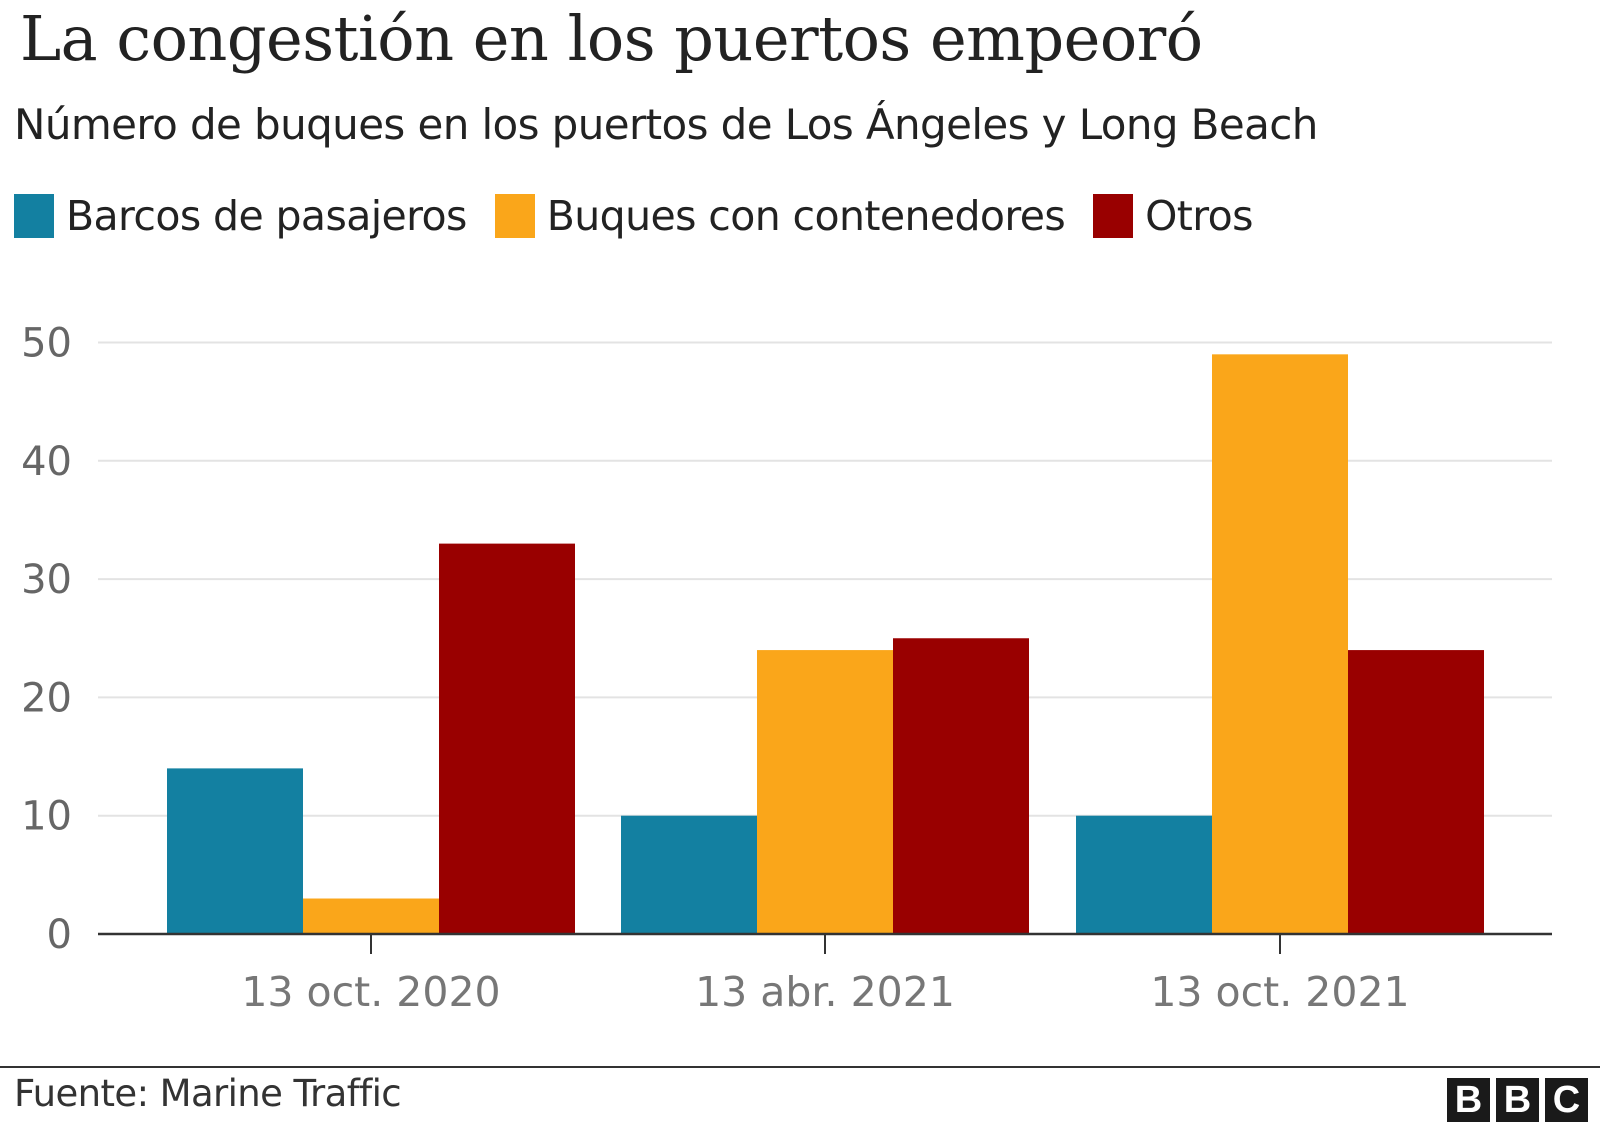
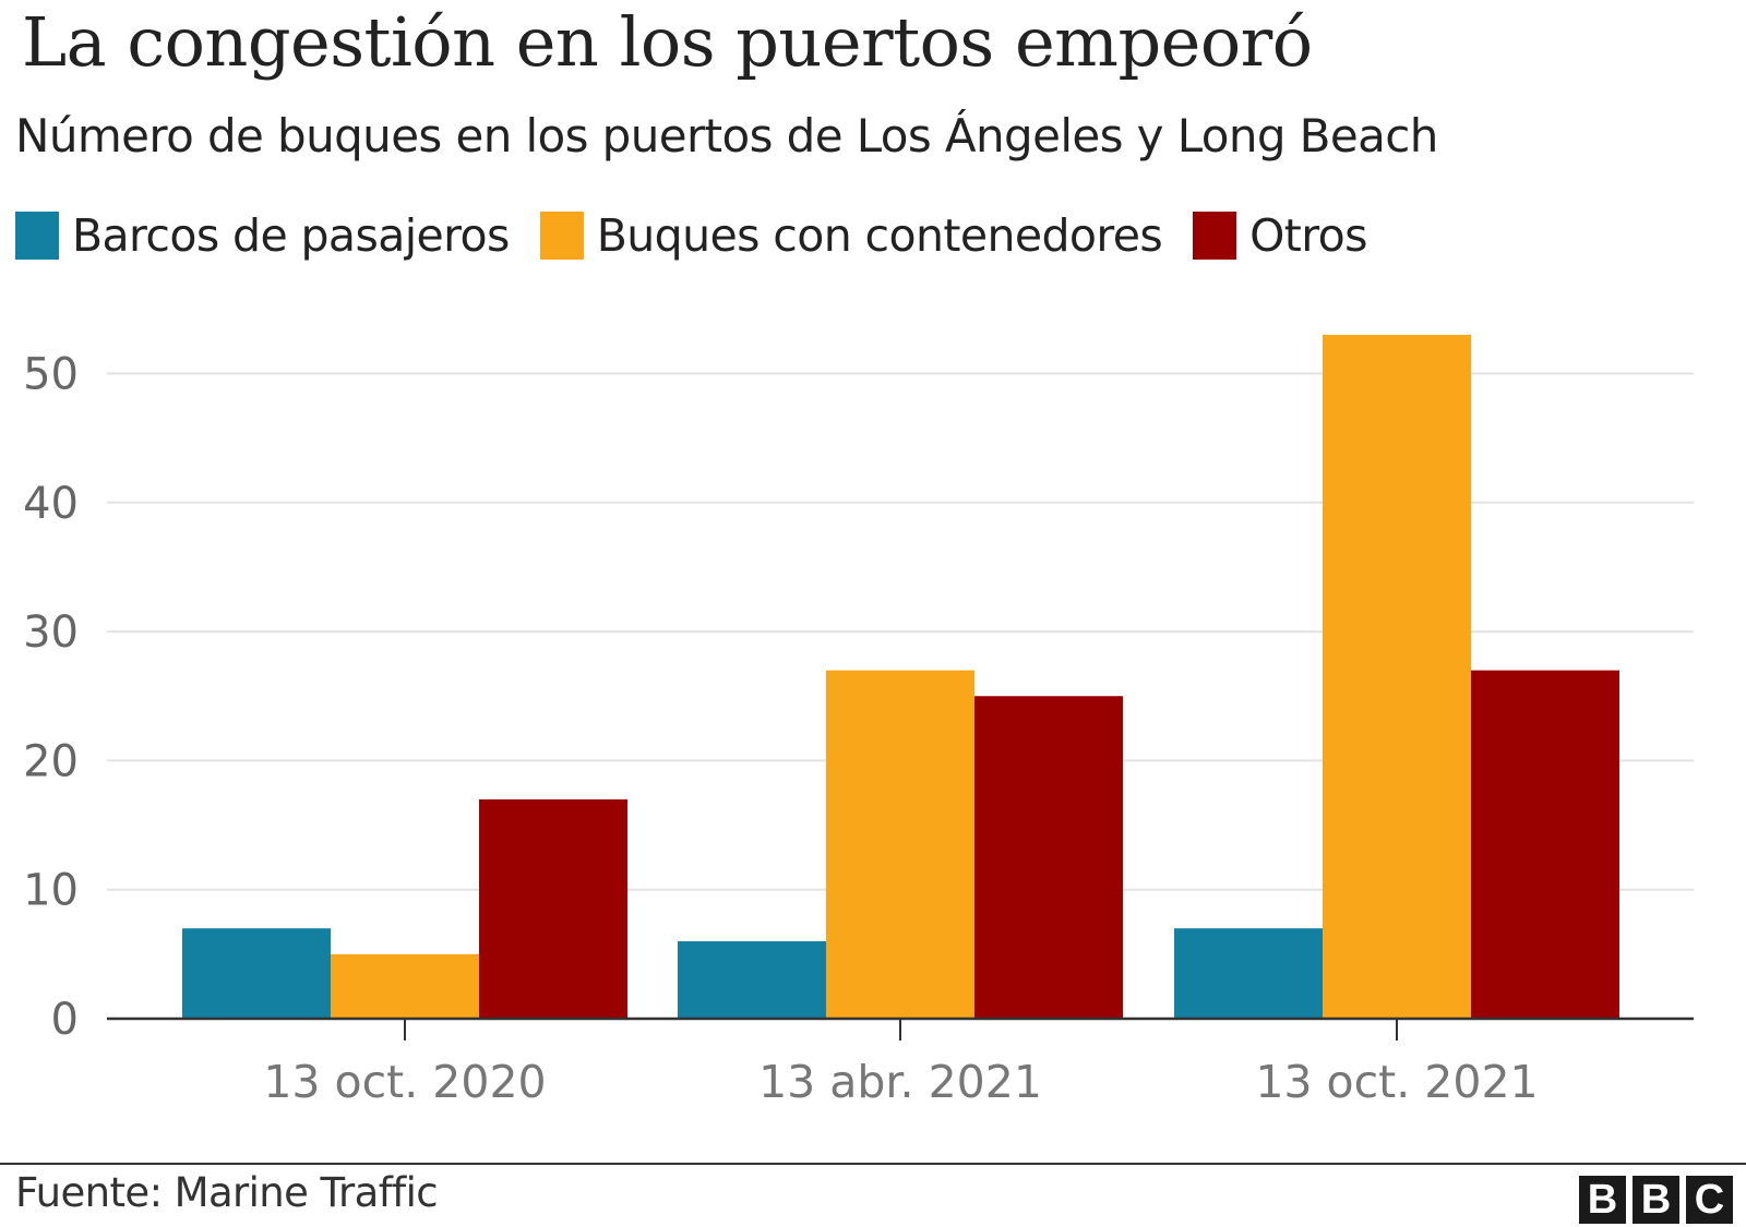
Barcos de pasajeros/13 oct. 2020: 14 -> 7
Buques con contenedores/13 oct. 2020: 3 -> 5
Otros/13 oct. 2020: 33 -> 17
Barcos de pasajeros/13 abr. 2021: 10 -> 6
Buques con contenedores/13 abr. 2021: 24 -> 27
Barcos de pasajeros/13 oct. 2021: 10 -> 7
Buques con contenedores/13 oct. 2021: 49 -> 53
Otros/13 oct. 2021: 24 -> 27
